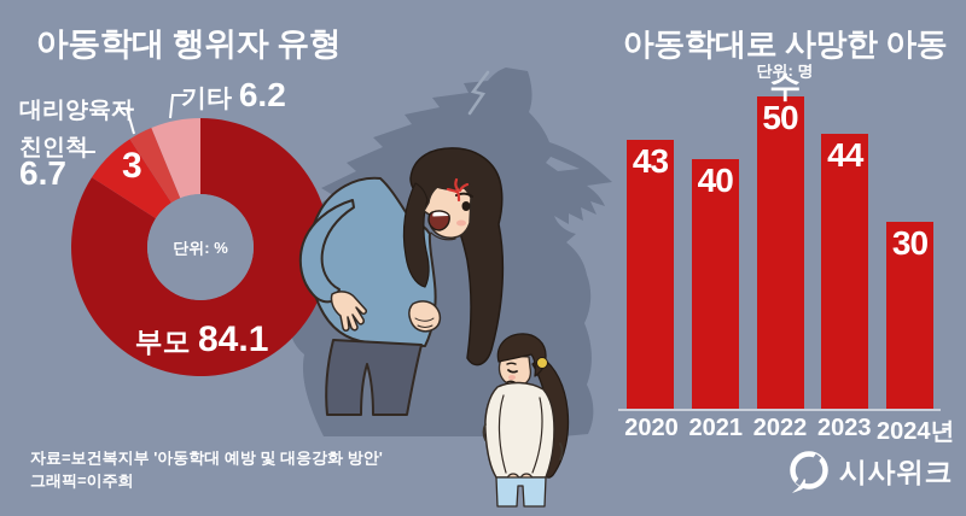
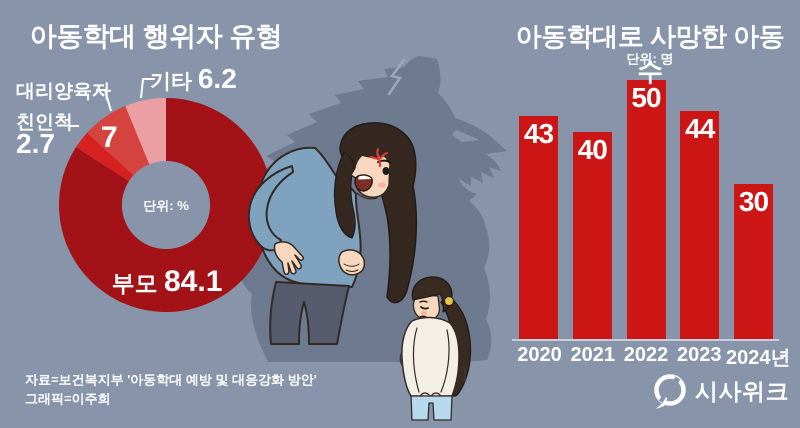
아동학대 행위자 유형/친인척: 6.7 -> 2.7
아동학대 행위자 유형/대리양육자: 3 -> 7
